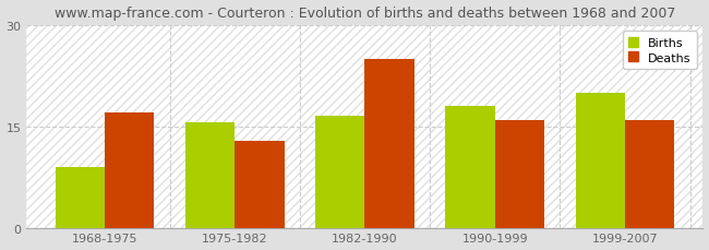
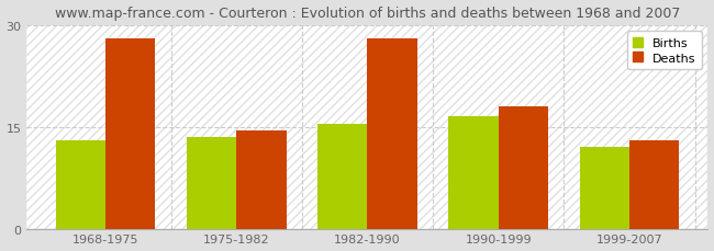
Births/1968-1975: 9.0 -> 13.0
Deaths/1968-1975: 17.0 -> 28.0
Births/1975-1982: 15.6 -> 13.5
Deaths/1975-1982: 12.8 -> 14.5
Births/1982-1990: 16.6 -> 15.5
Deaths/1982-1990: 25.0 -> 28.0
Births/1990-1999: 18.0 -> 16.5
Deaths/1990-1999: 16.0 -> 18.0
Births/1999-2007: 20.0 -> 12.0
Deaths/1999-2007: 16.0 -> 13.0
